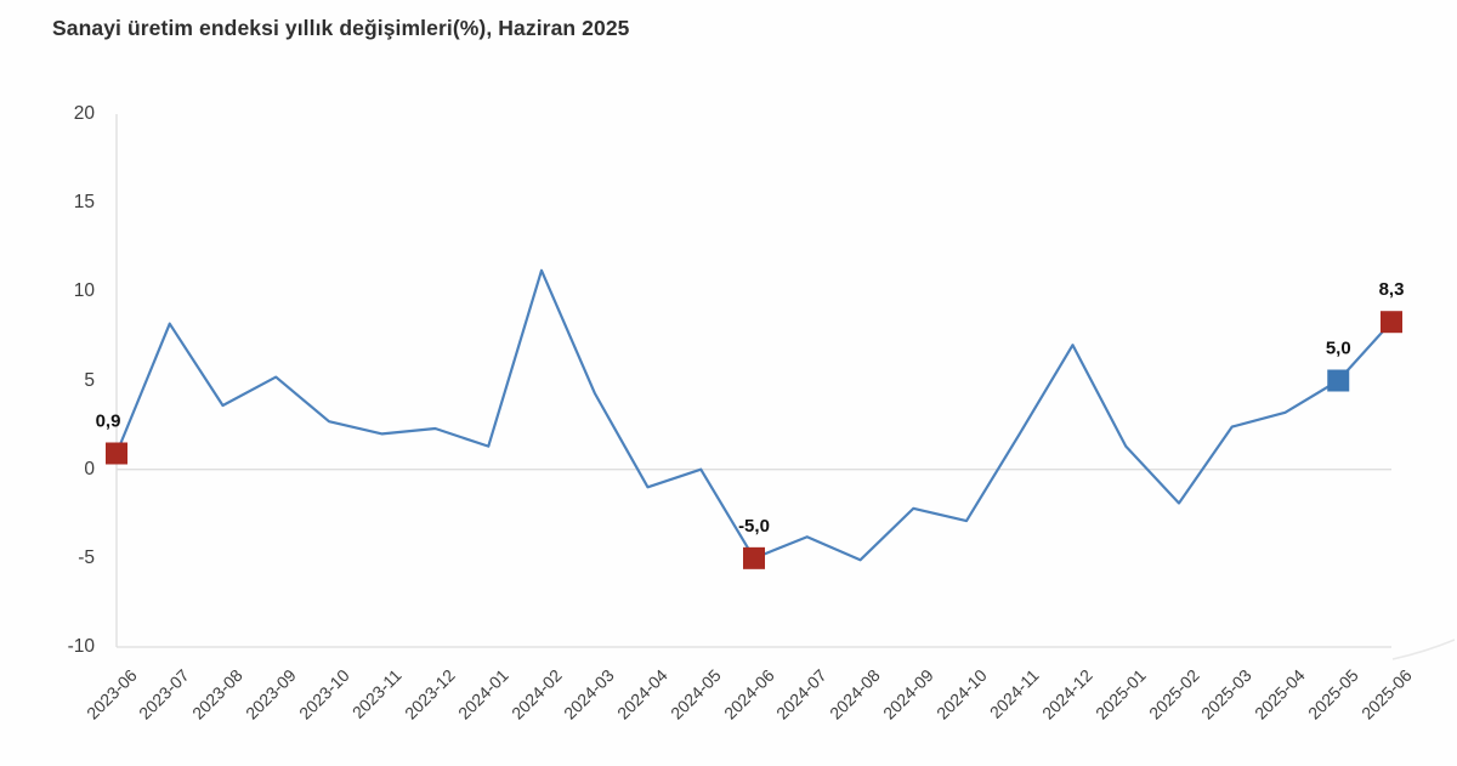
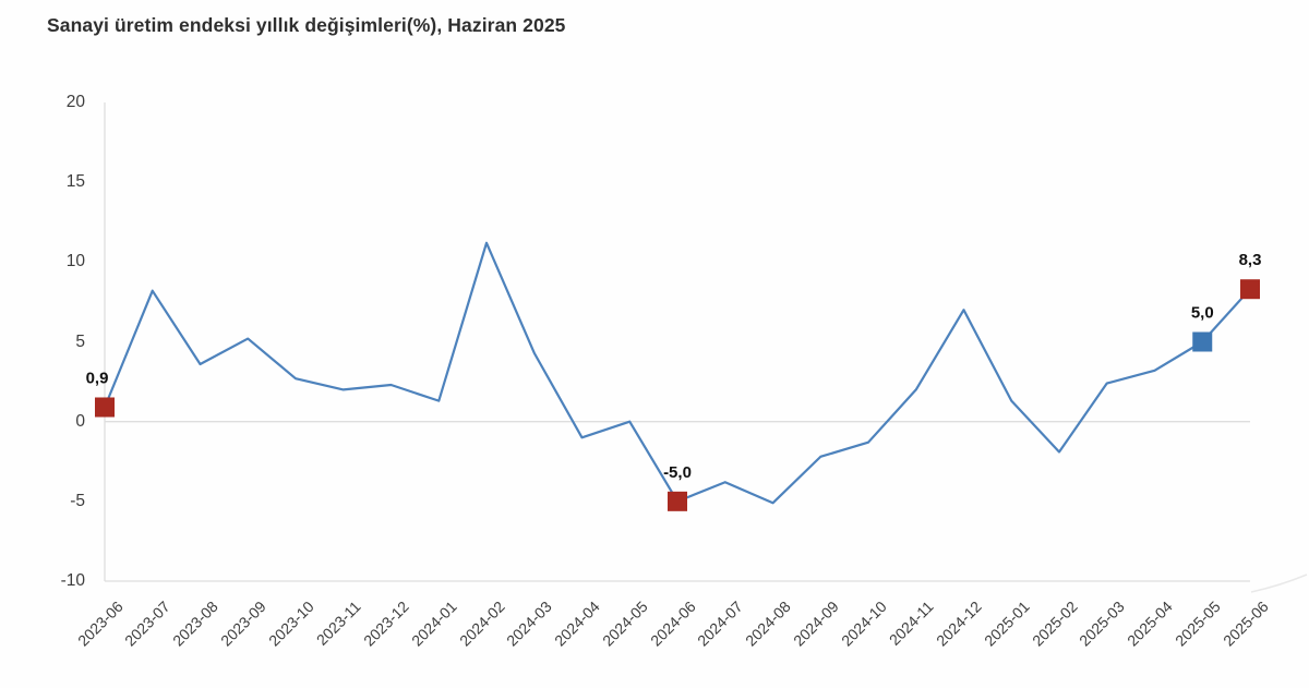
2024-10: -2.9 -> -1.3
